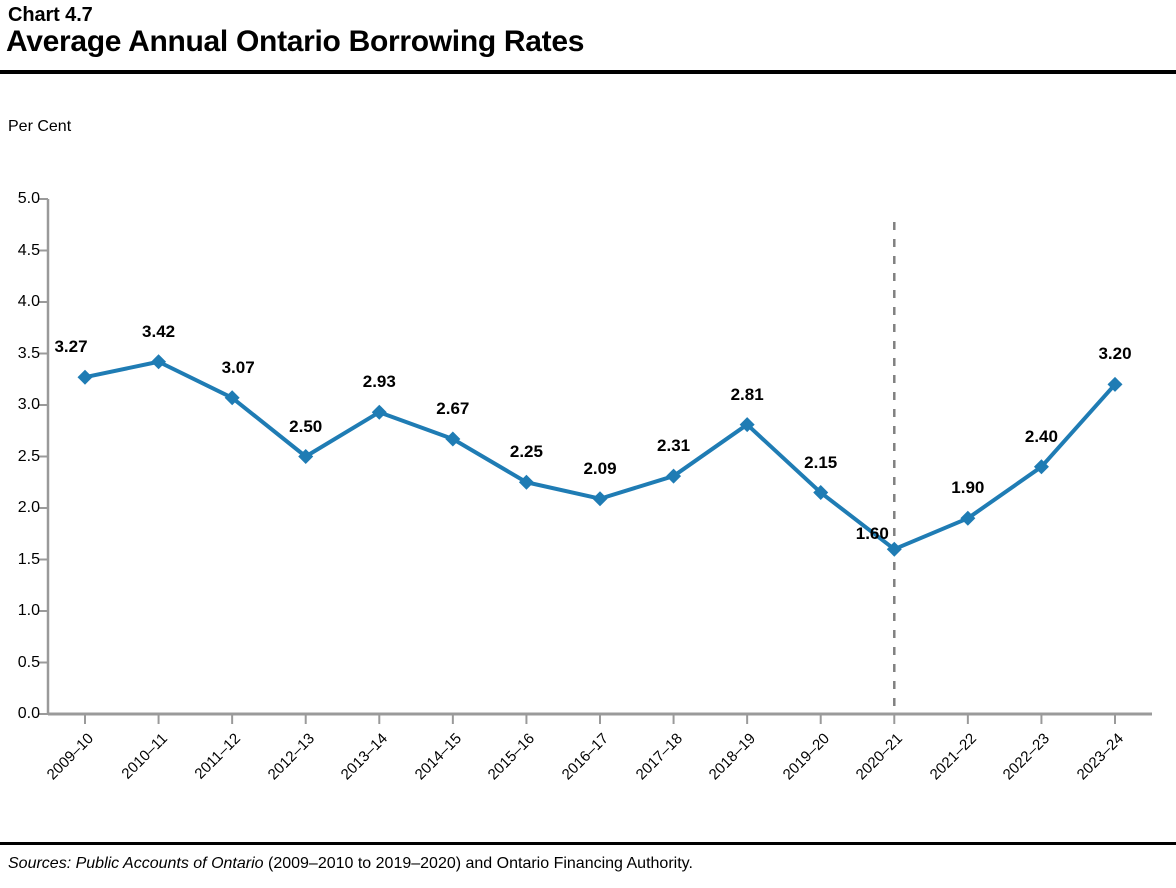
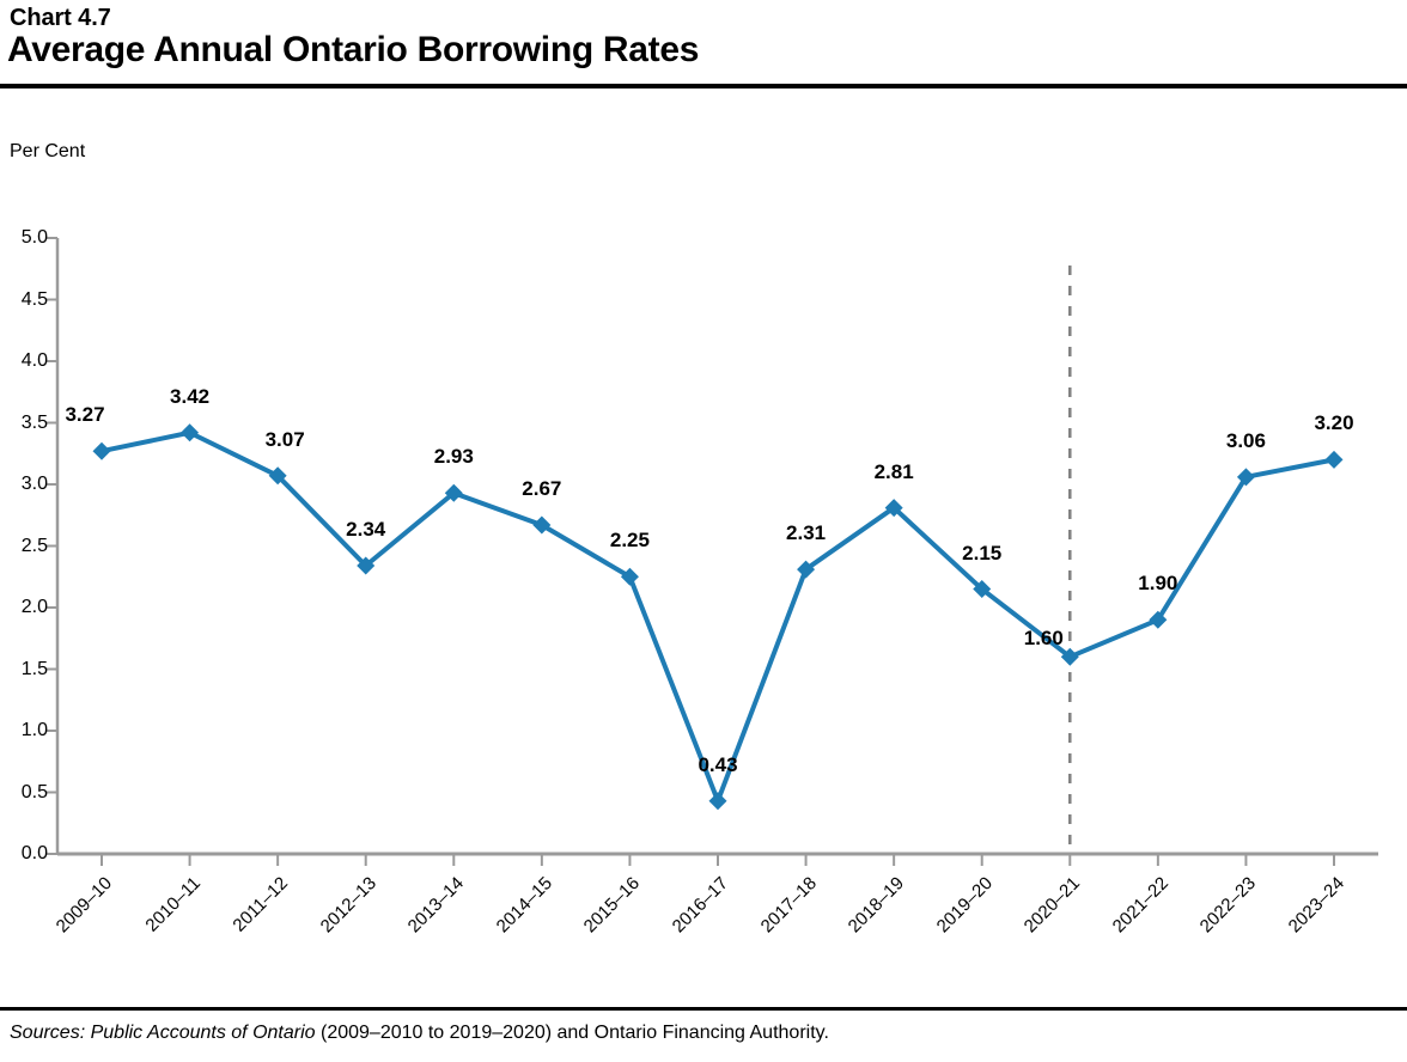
2012–13: 2.50 -> 2.34
2016–17: 2.09 -> 0.43
2022–23: 2.40 -> 3.06
